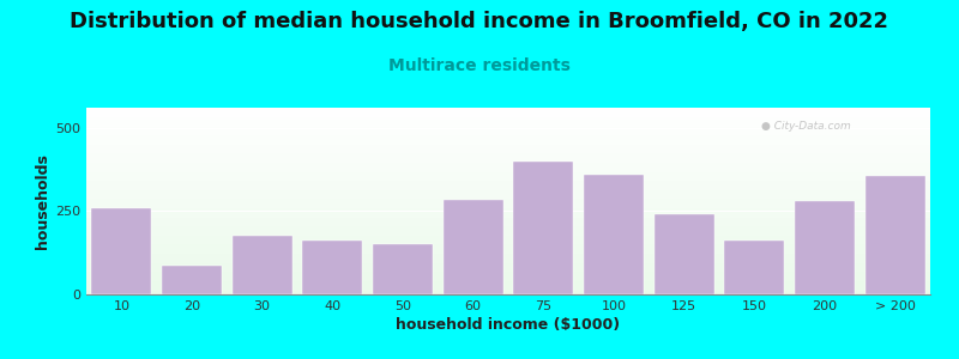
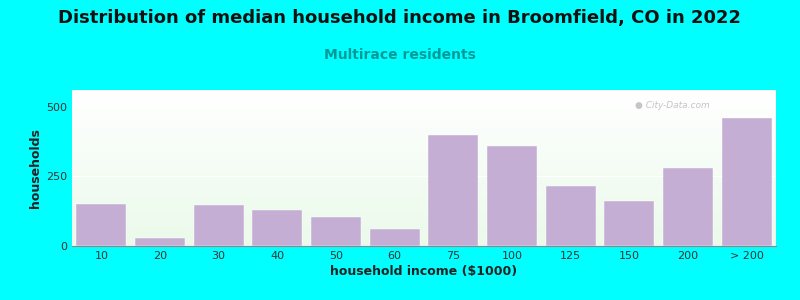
10: 260 -> 150
20: 85 -> 28
30: 175 -> 148
40: 160 -> 128
50: 150 -> 105
60: 285 -> 62
125: 240 -> 215
> 200: 355 -> 460
